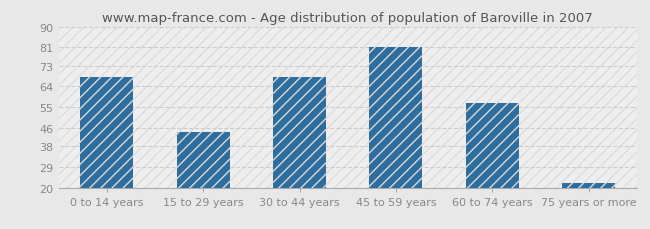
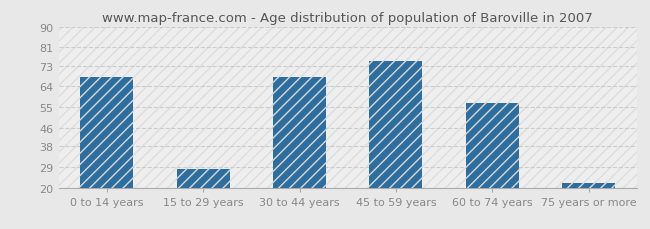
15 to 29 years: 44 -> 28
45 to 59 years: 81 -> 75
